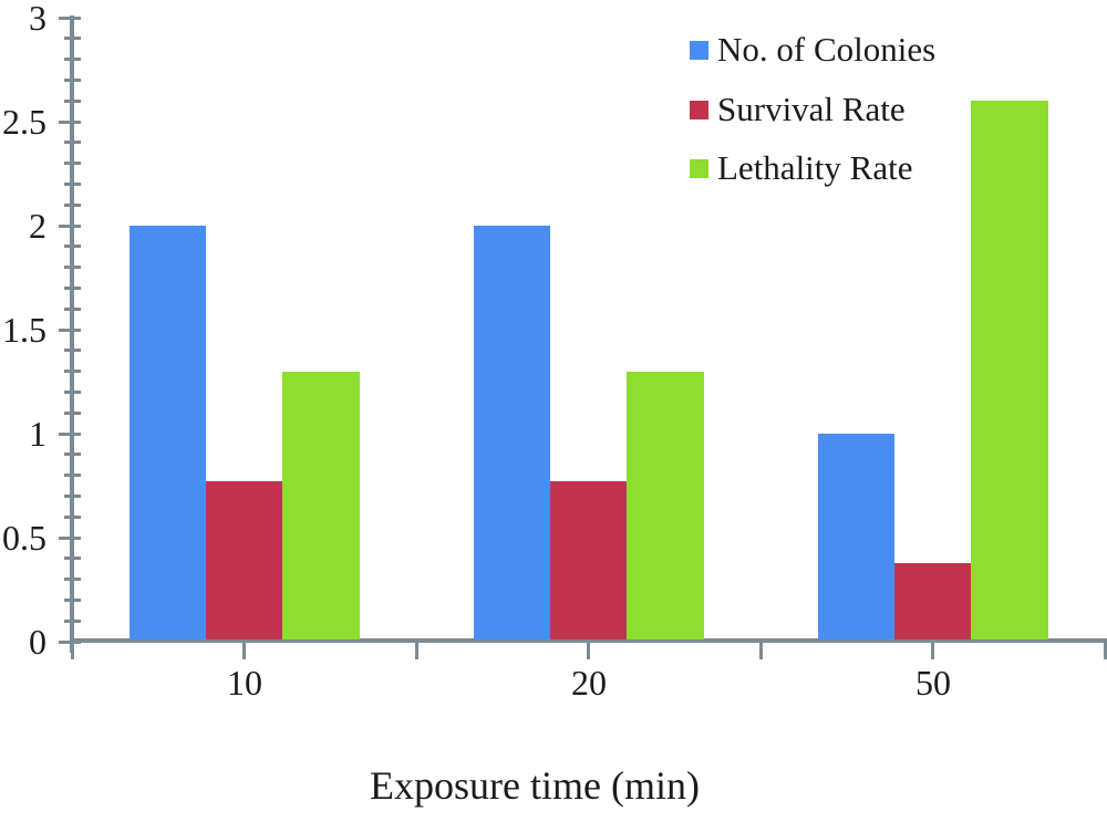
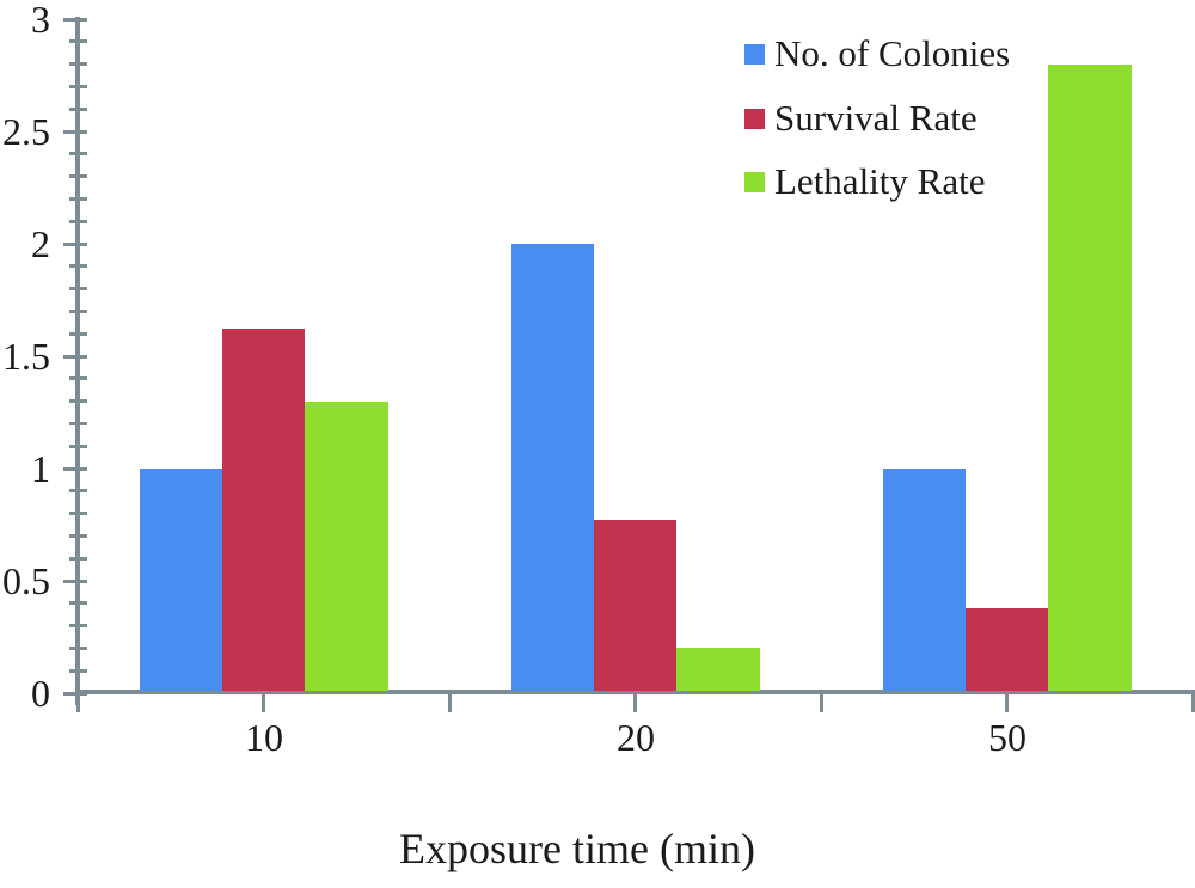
No. of Colonies/10: 2 -> 1
Survival Rate/10: 0.77 -> 1.62
Lethality Rate/20: 1.3 -> 0.2
Lethality Rate/50: 2.6 -> 2.8
